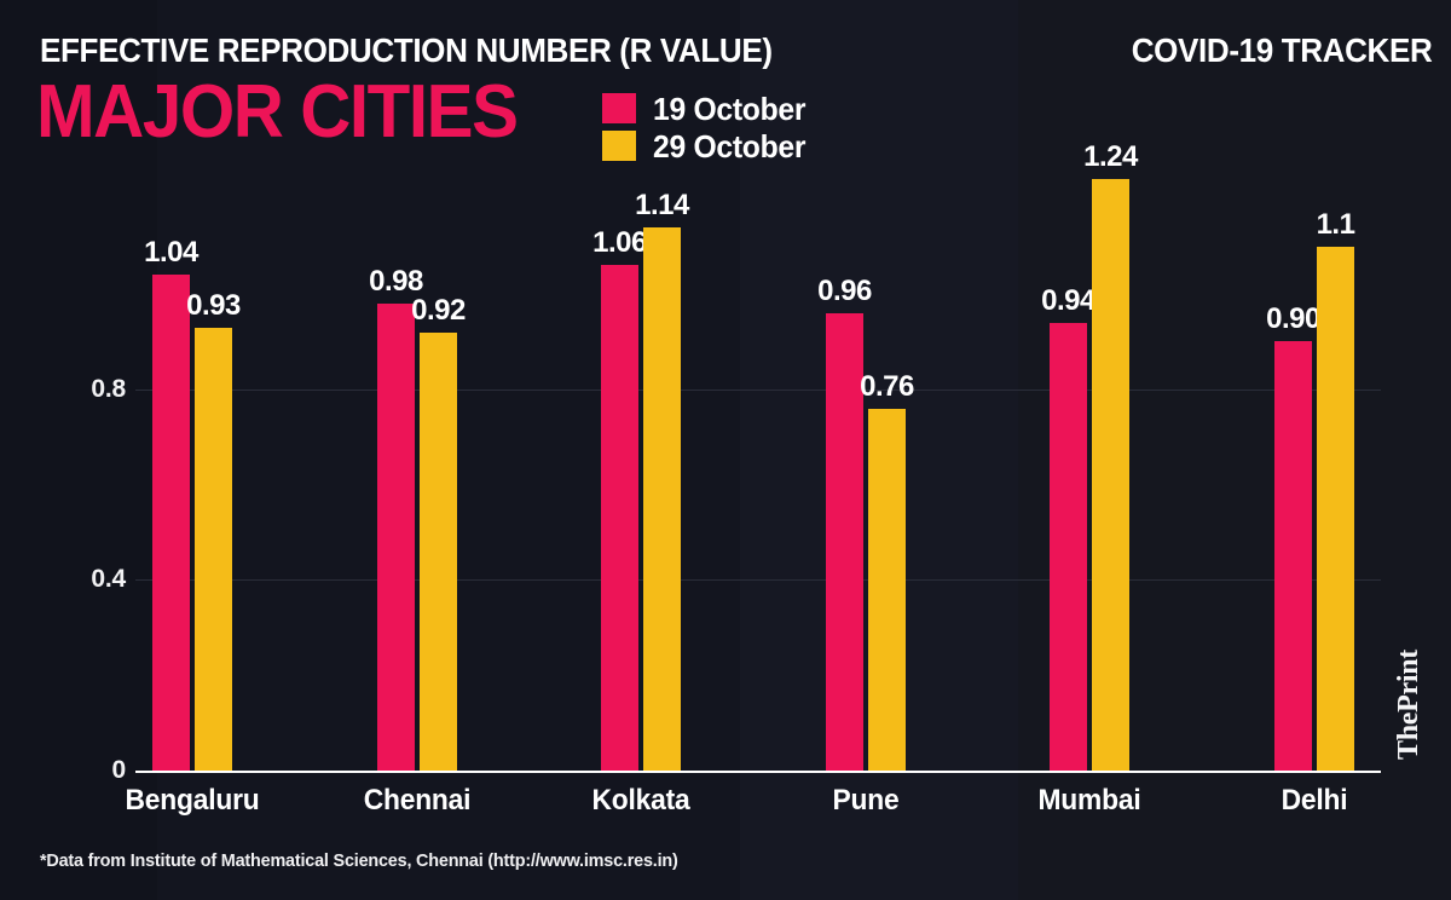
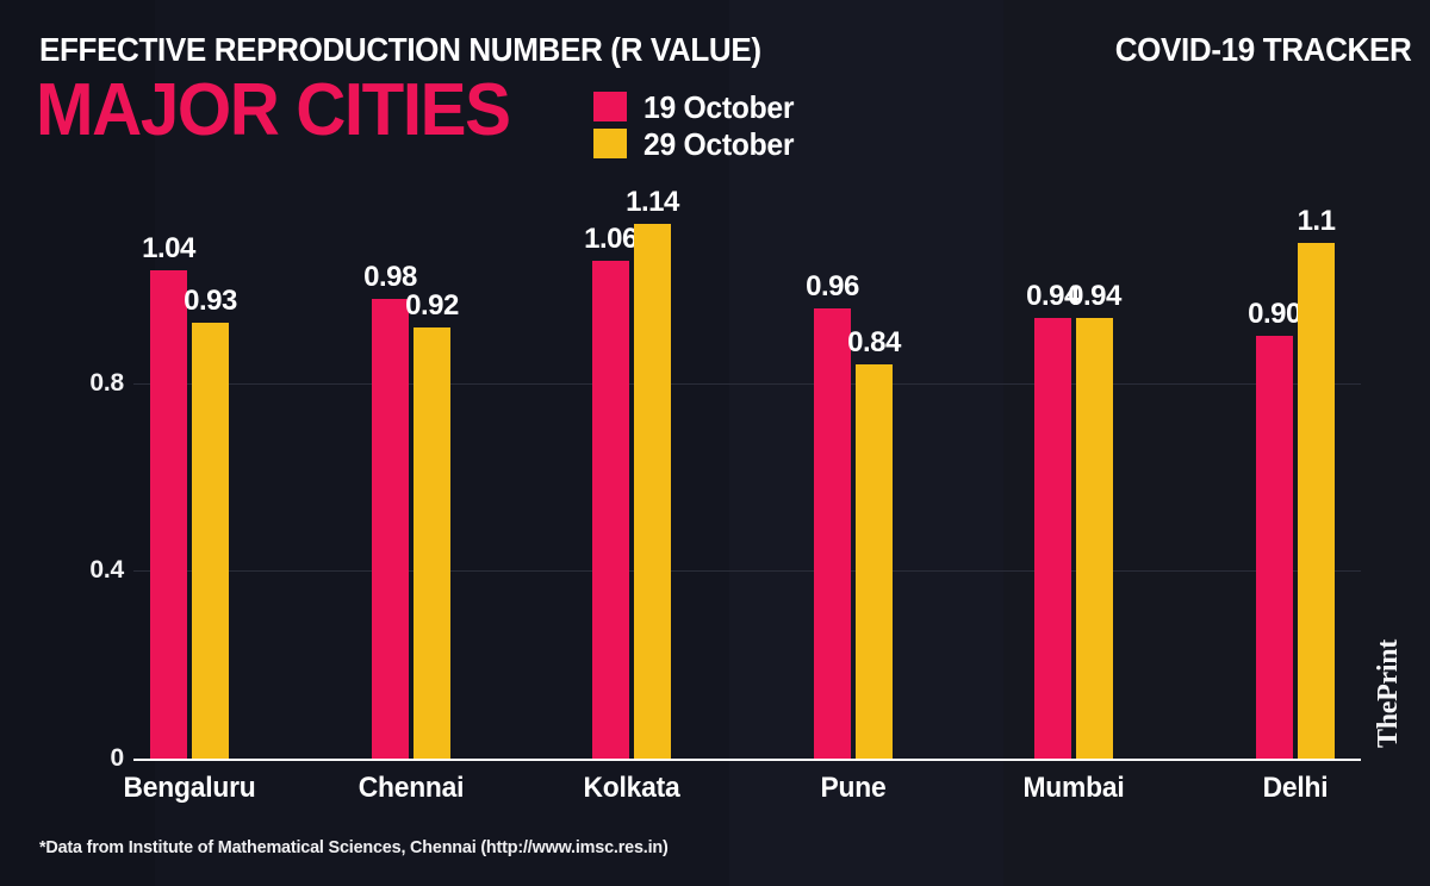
29 October/Pune: 0.76 -> 0.84
29 October/Mumbai: 1.24 -> 0.94
